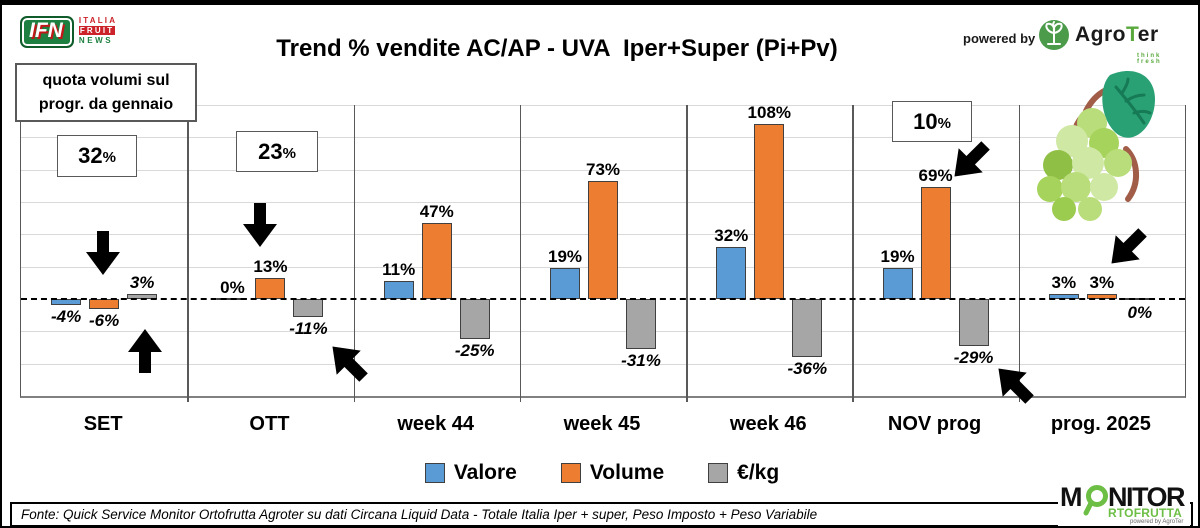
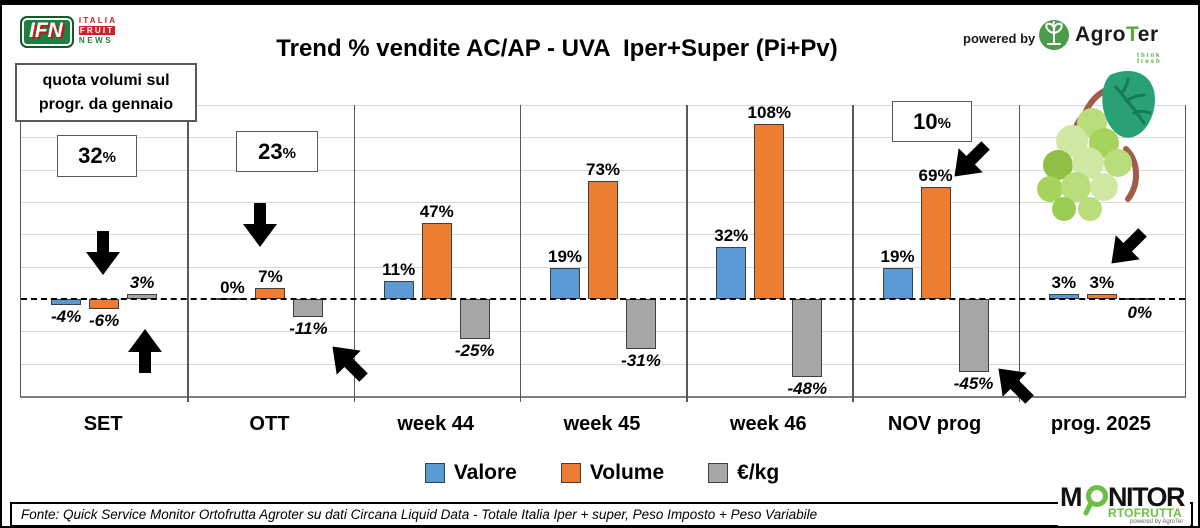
Volume/OTT: 13% -> 7%
€/kg/week 46: -36% -> -48%
€/kg/NOV prog: -29% -> -45%
